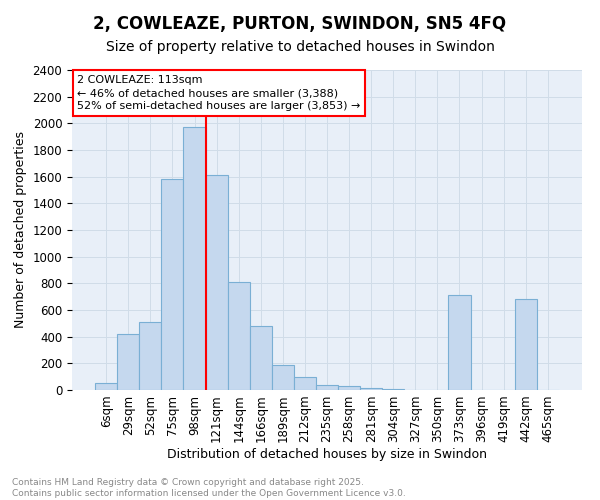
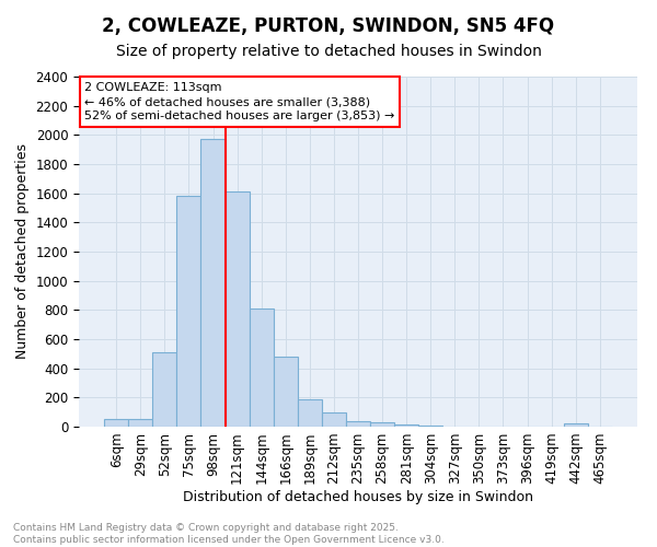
29sqm: 420 -> 60
373sqm: 710 -> 0
442sqm: 680 -> 20
